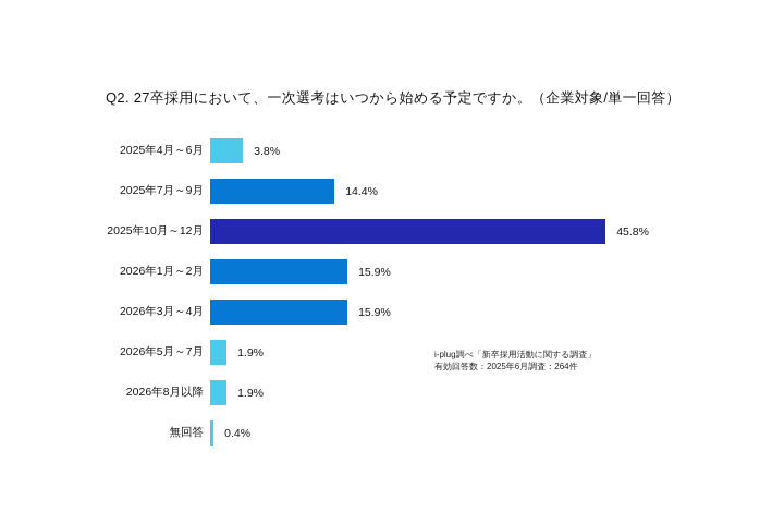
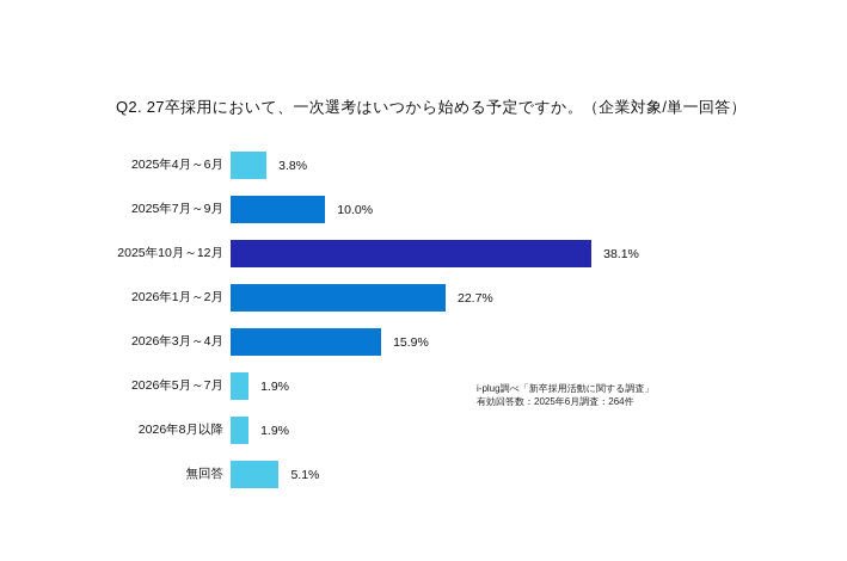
2025年7月～9月: 14.4% -> 10.0%
2025年10月～12月: 45.8% -> 38.1%
2026年1月～2月: 15.9% -> 22.7%
無回答: 0.4% -> 5.1%
